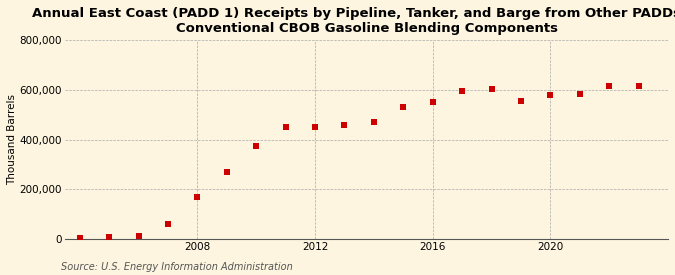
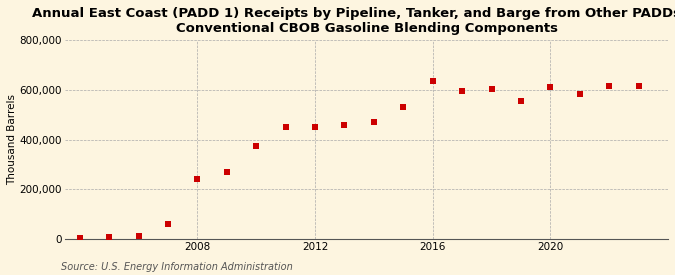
2008: 170,000 -> 240,000
2016: 550,000 -> 635,000
2020: 580,000 -> 610,000
